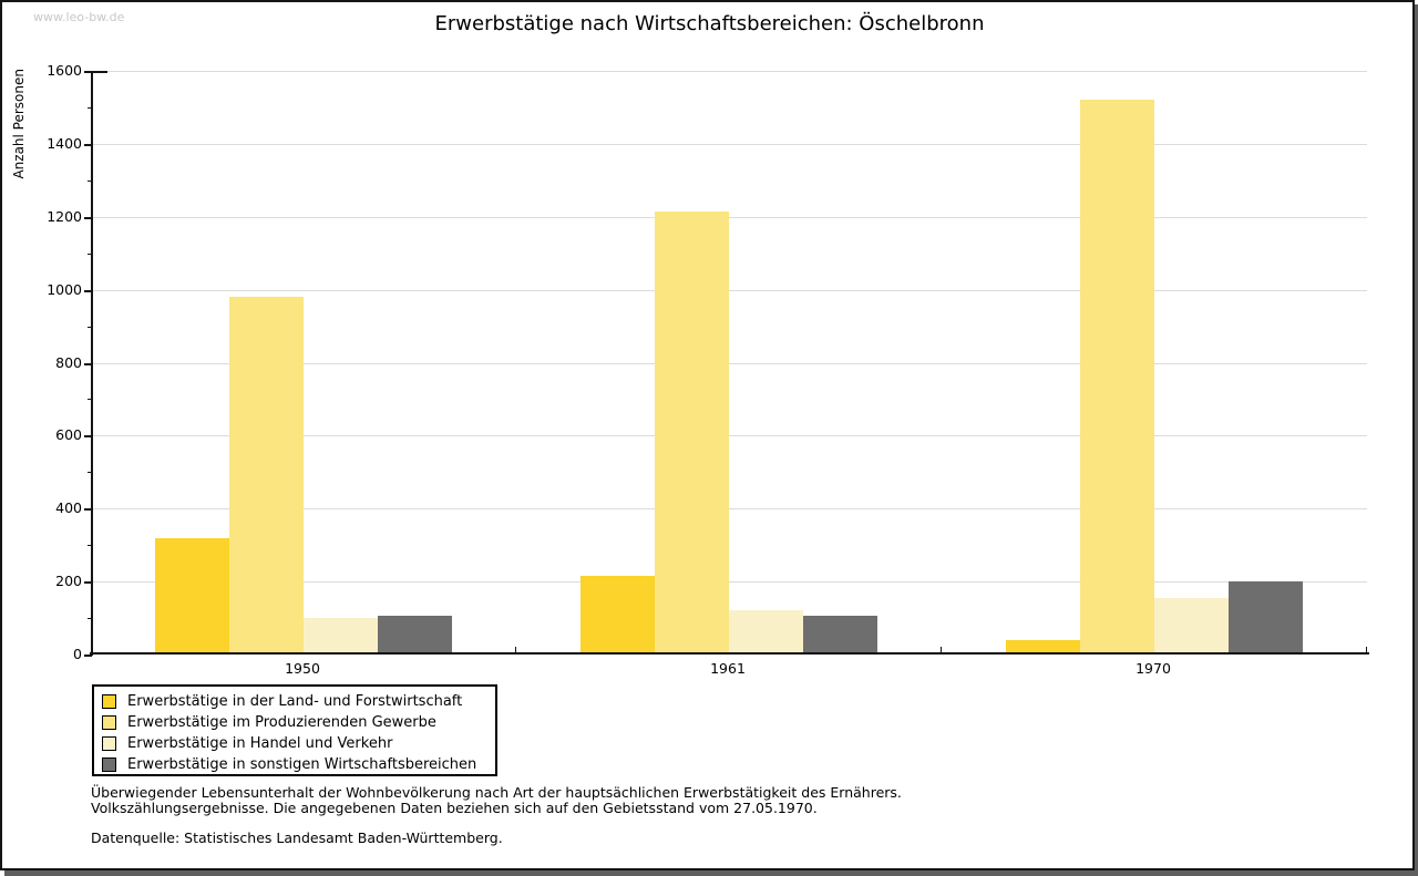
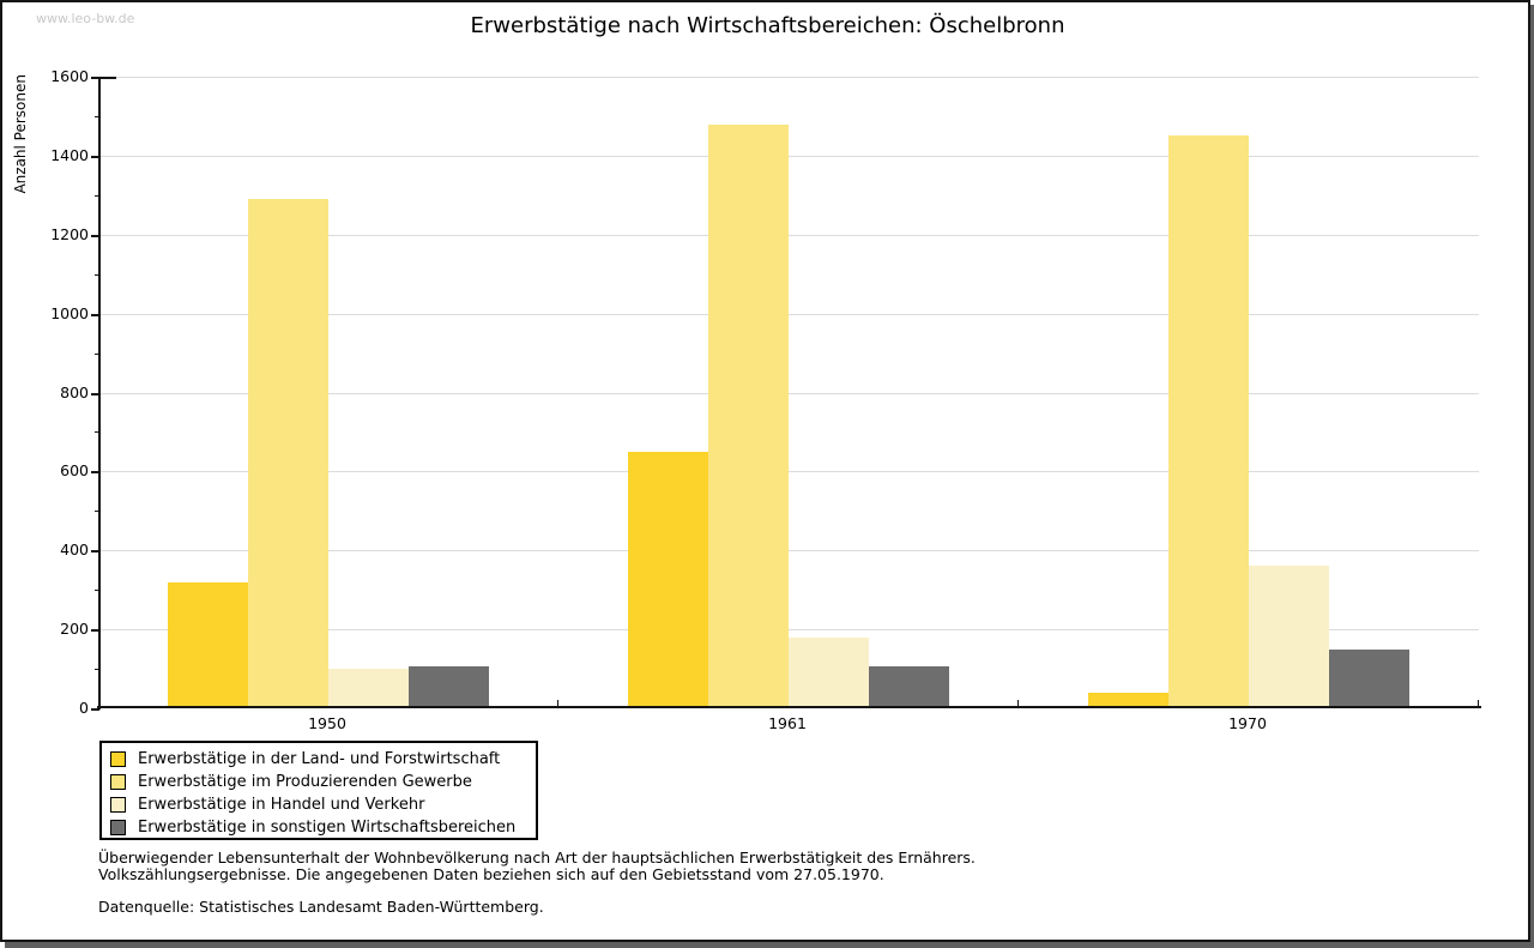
Erwerbstätige im Produzierenden Gewerbe/1950: 980 -> 1290
Erwerbstätige in der Land- und Forstwirtschaft/1961: 220 -> 650
Erwerbstätige im Produzierenden Gewerbe/1961: 1220 -> 1480
Erwerbstätige in Handel und Verkehr/1961: 120 -> 180
Erwerbstätige im Produzierenden Gewerbe/1970: 1520 -> 1450
Erwerbstätige in Handel und Verkehr/1970: 160 -> 360
Erwerbstätige in sonstigen Wirtschaftsbereichen/1970: 200 -> 150
